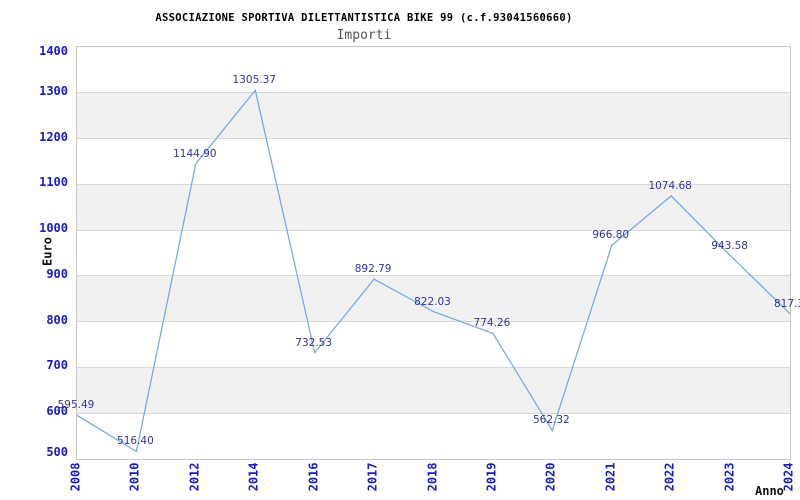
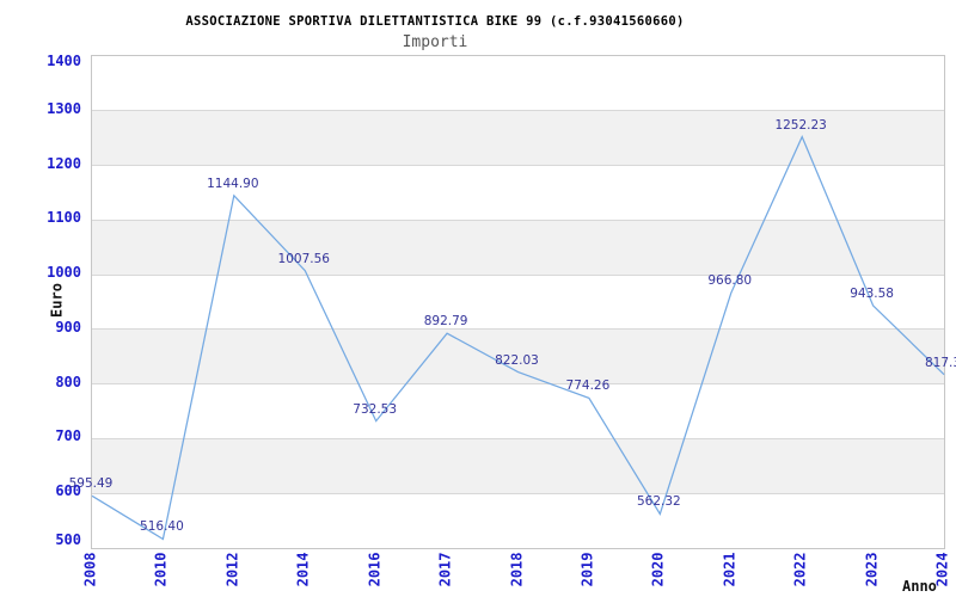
2014: 1305.37 -> 1007.56
2022: 1074.68 -> 1252.23
